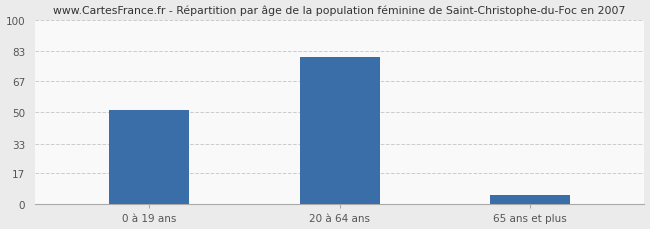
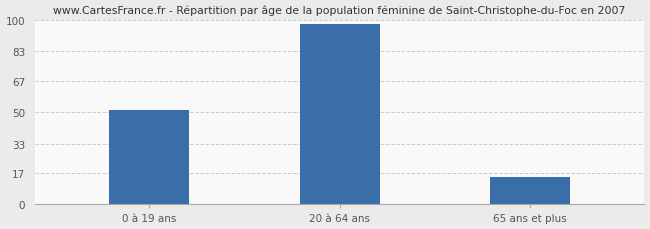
20 à 64 ans: 80 -> 98
65 ans et plus: 5 -> 15
